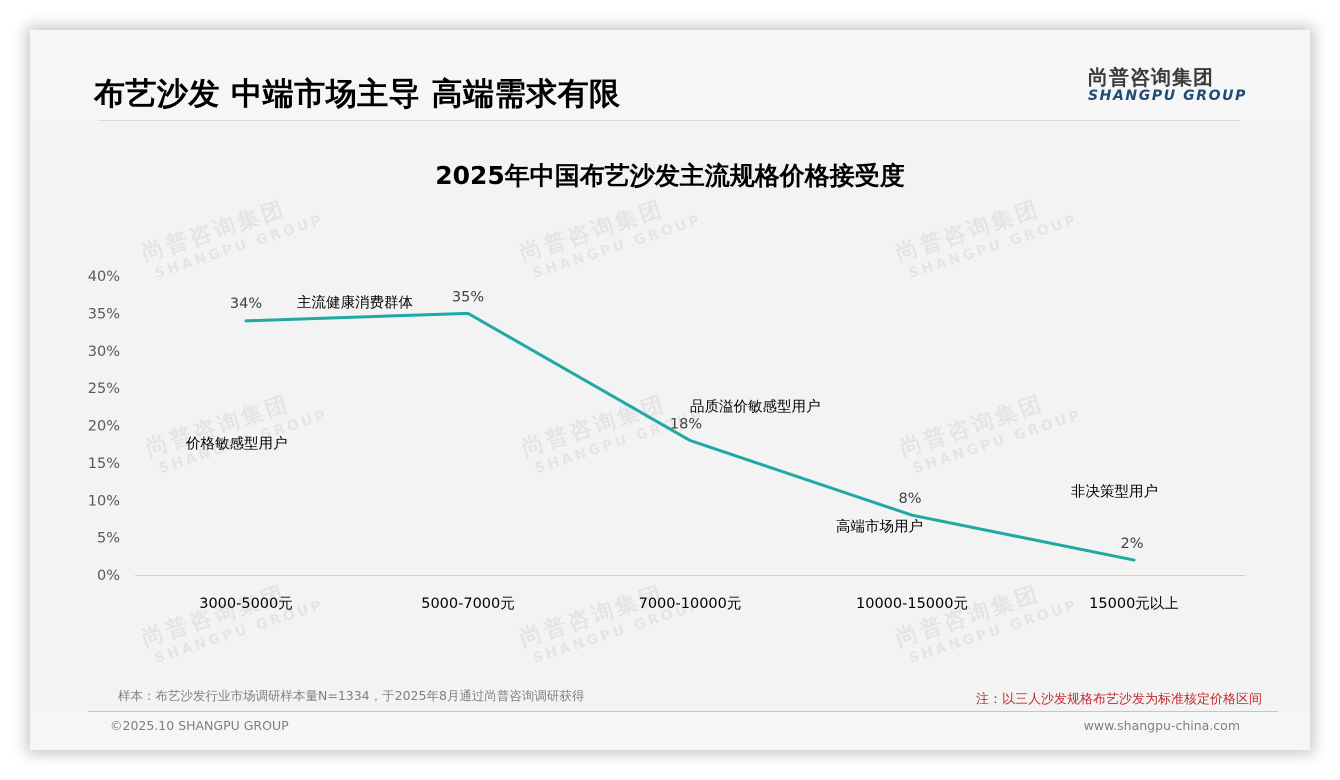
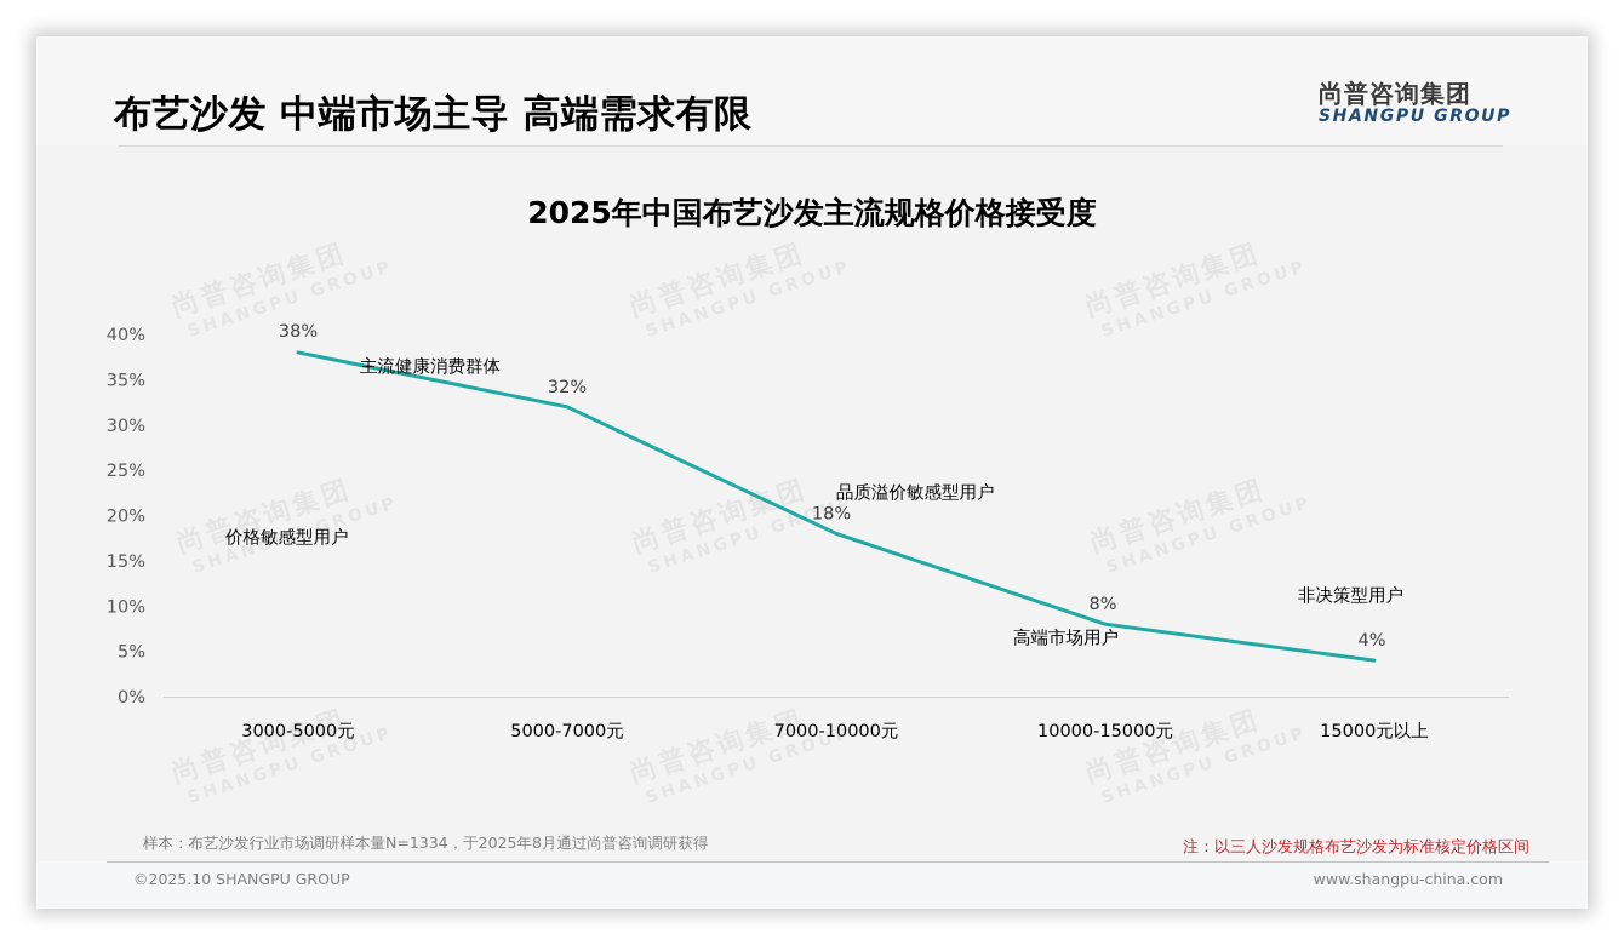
3000-5000元: 34% -> 38%
5000-7000元: 35% -> 32%
15000元以上: 2% -> 4%
